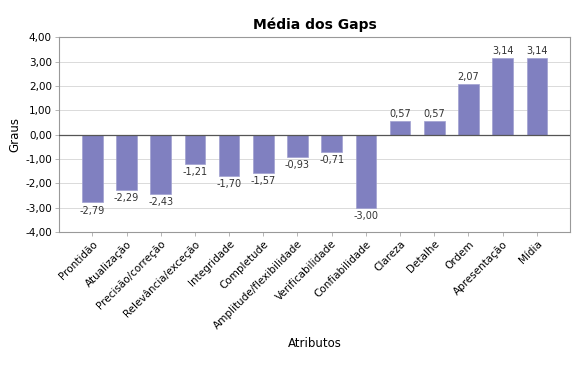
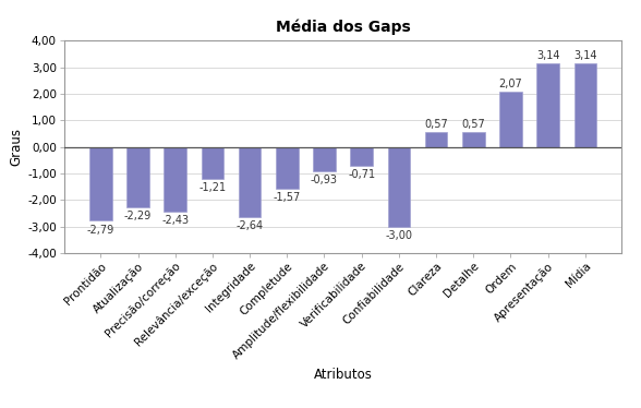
Integridade: -1,70 -> -2,64
